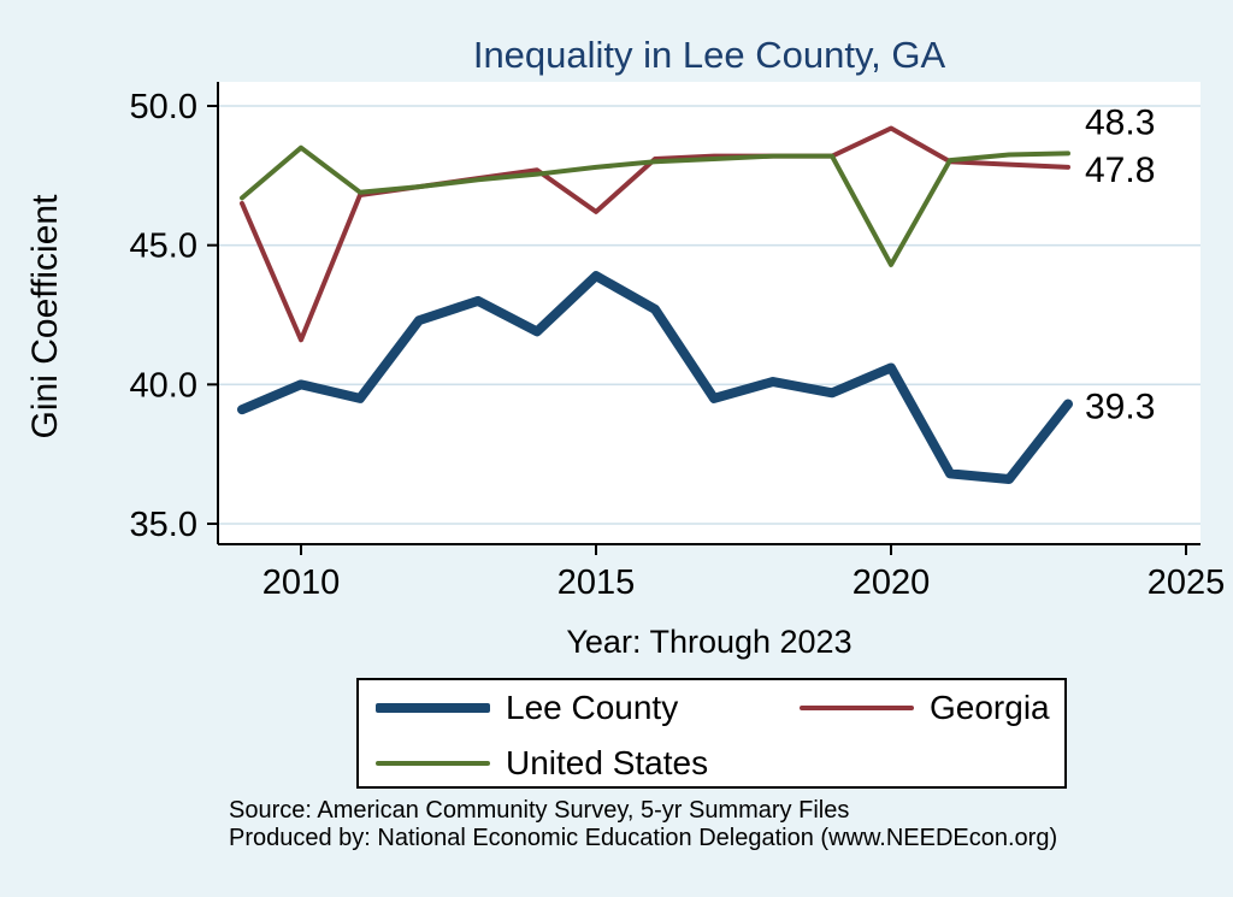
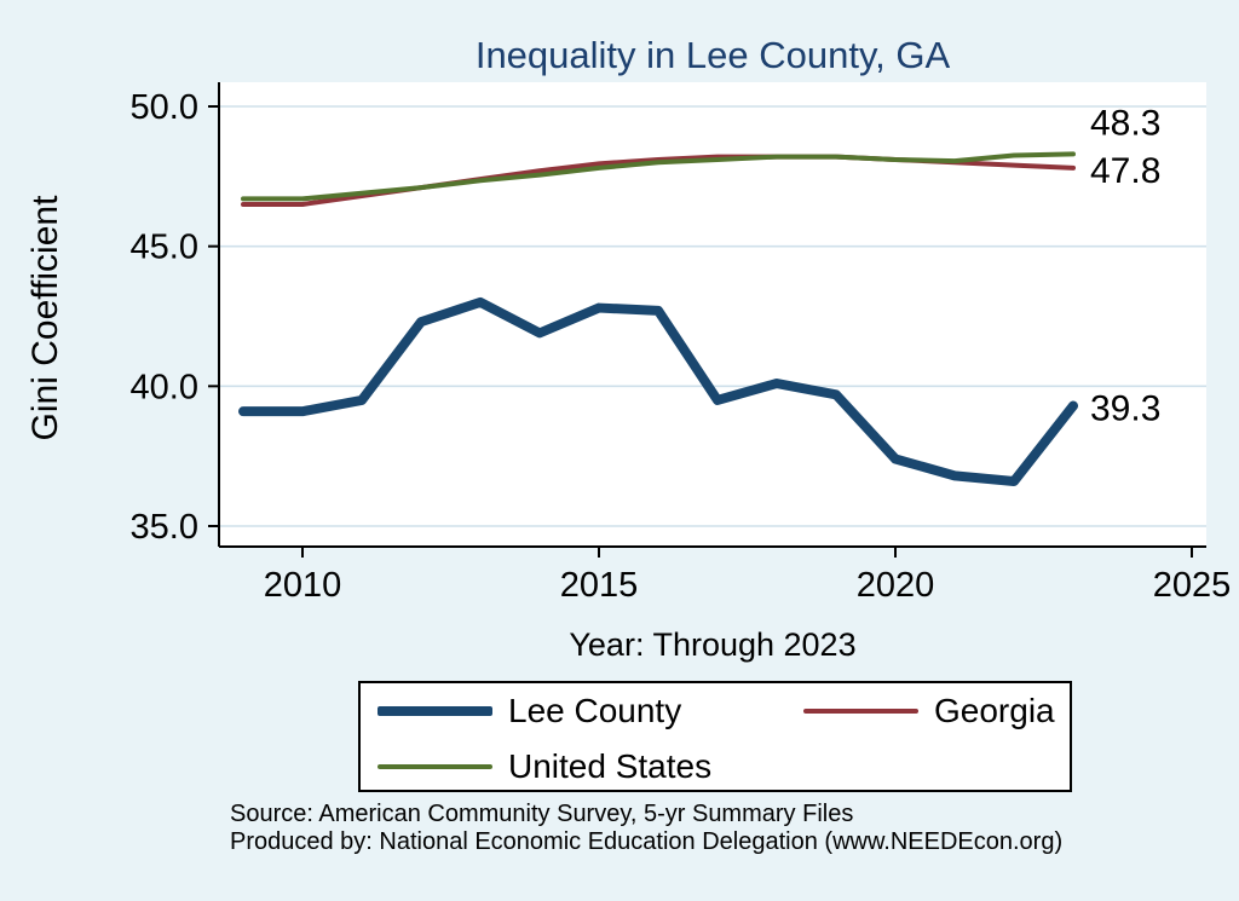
Lee County/2010: 40.0 -> 39.1
Georgia/2010: 41.6 -> 46.5
United States/2010: 48.5 -> 46.7
Lee County/2015: 43.9 -> 42.8
Georgia/2015: 46.2 -> 48.0
Lee County/2020: 40.6 -> 37.4
Georgia/2020: 49.2 -> 48.1
United States/2020: 44.3 -> 48.1
